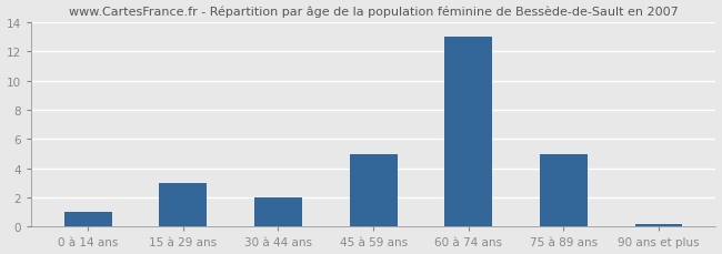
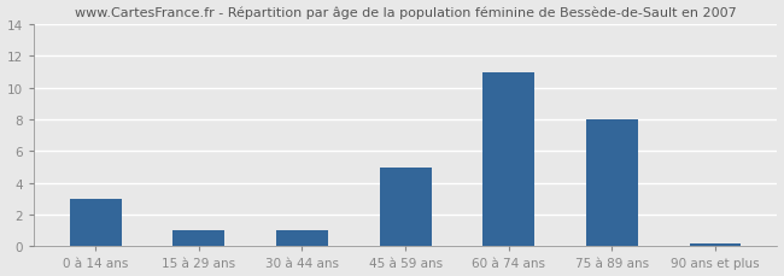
0 à 14 ans: 1.0 -> 3.0
15 à 29 ans: 3.0 -> 1.0
30 à 44 ans: 2.0 -> 1.0
60 à 74 ans: 13.0 -> 11.0
75 à 89 ans: 5.0 -> 8.0
